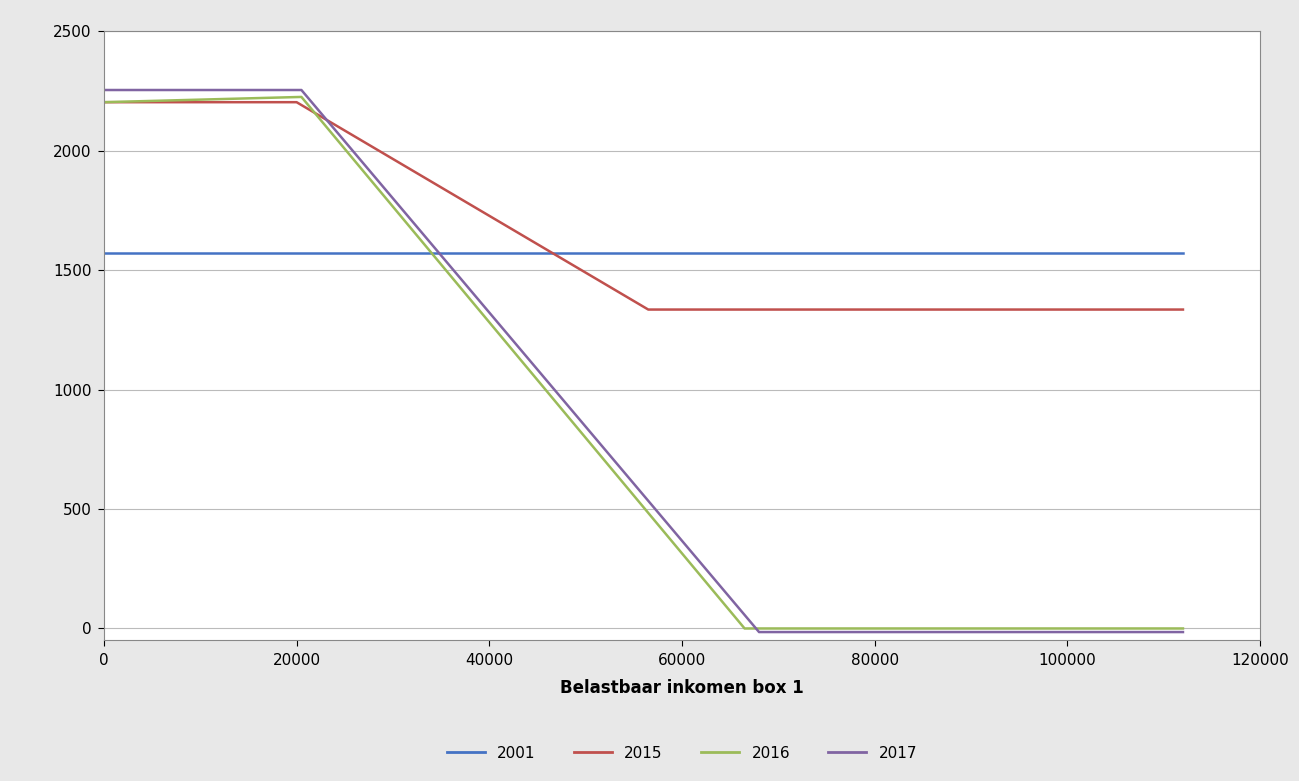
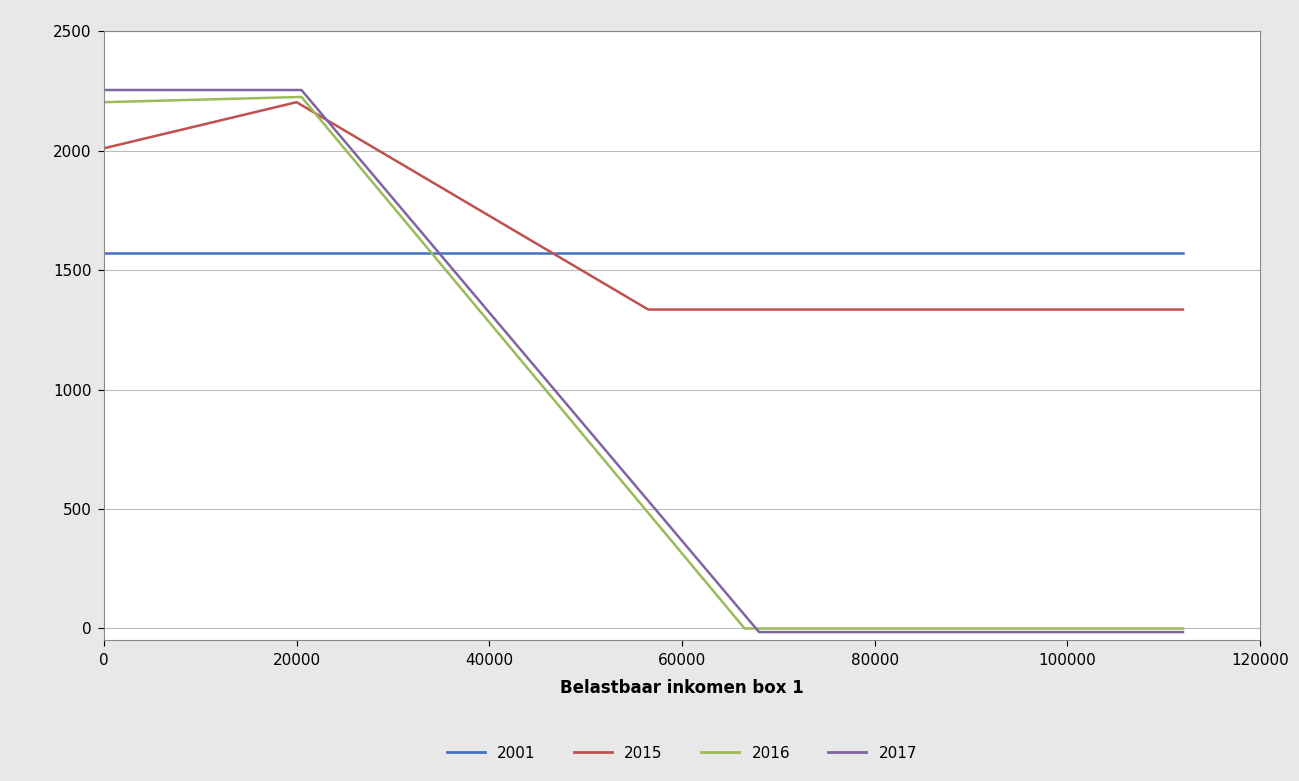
2015/0: 2203 -> 2010
